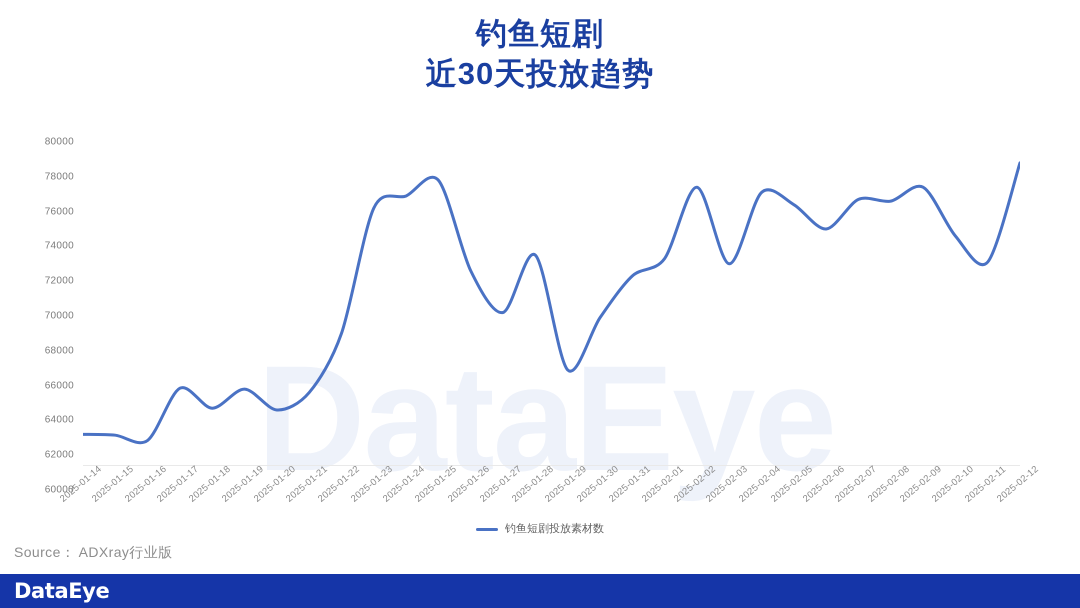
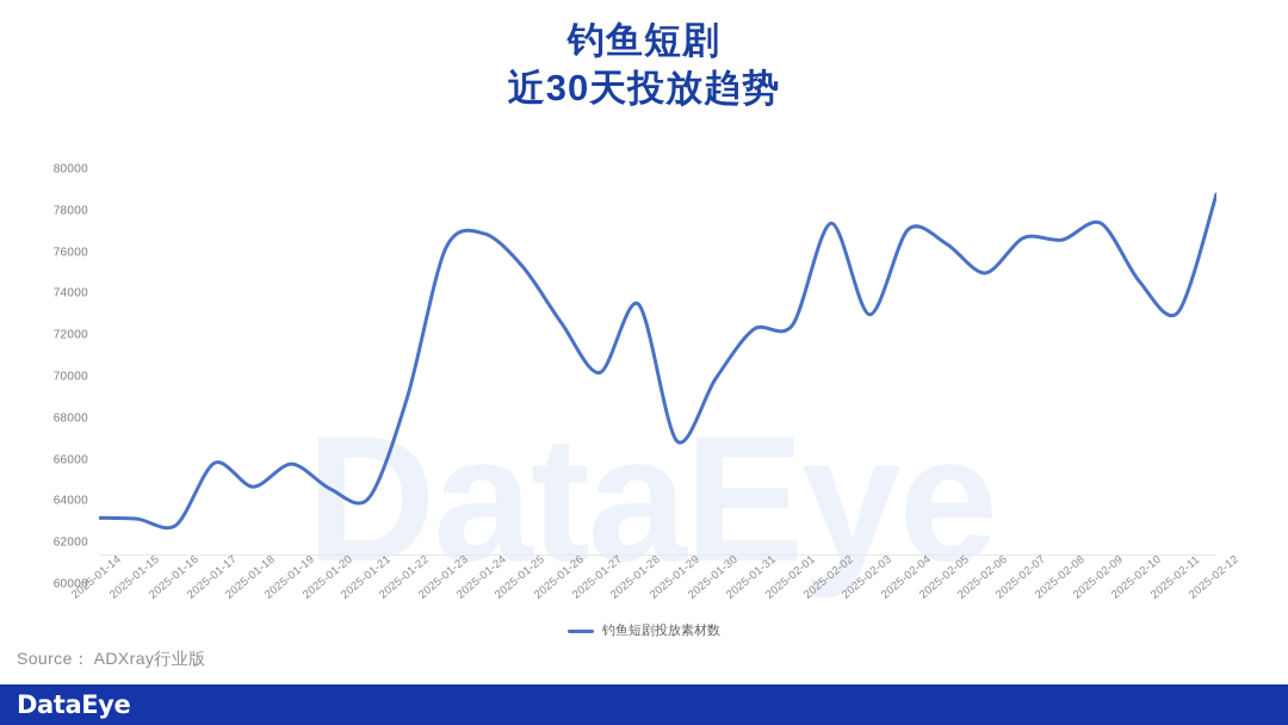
2025-01-21: 65600 -> 64200
2025-01-25: 77800 -> 75300
2025-02-01: 73300 -> 72500
